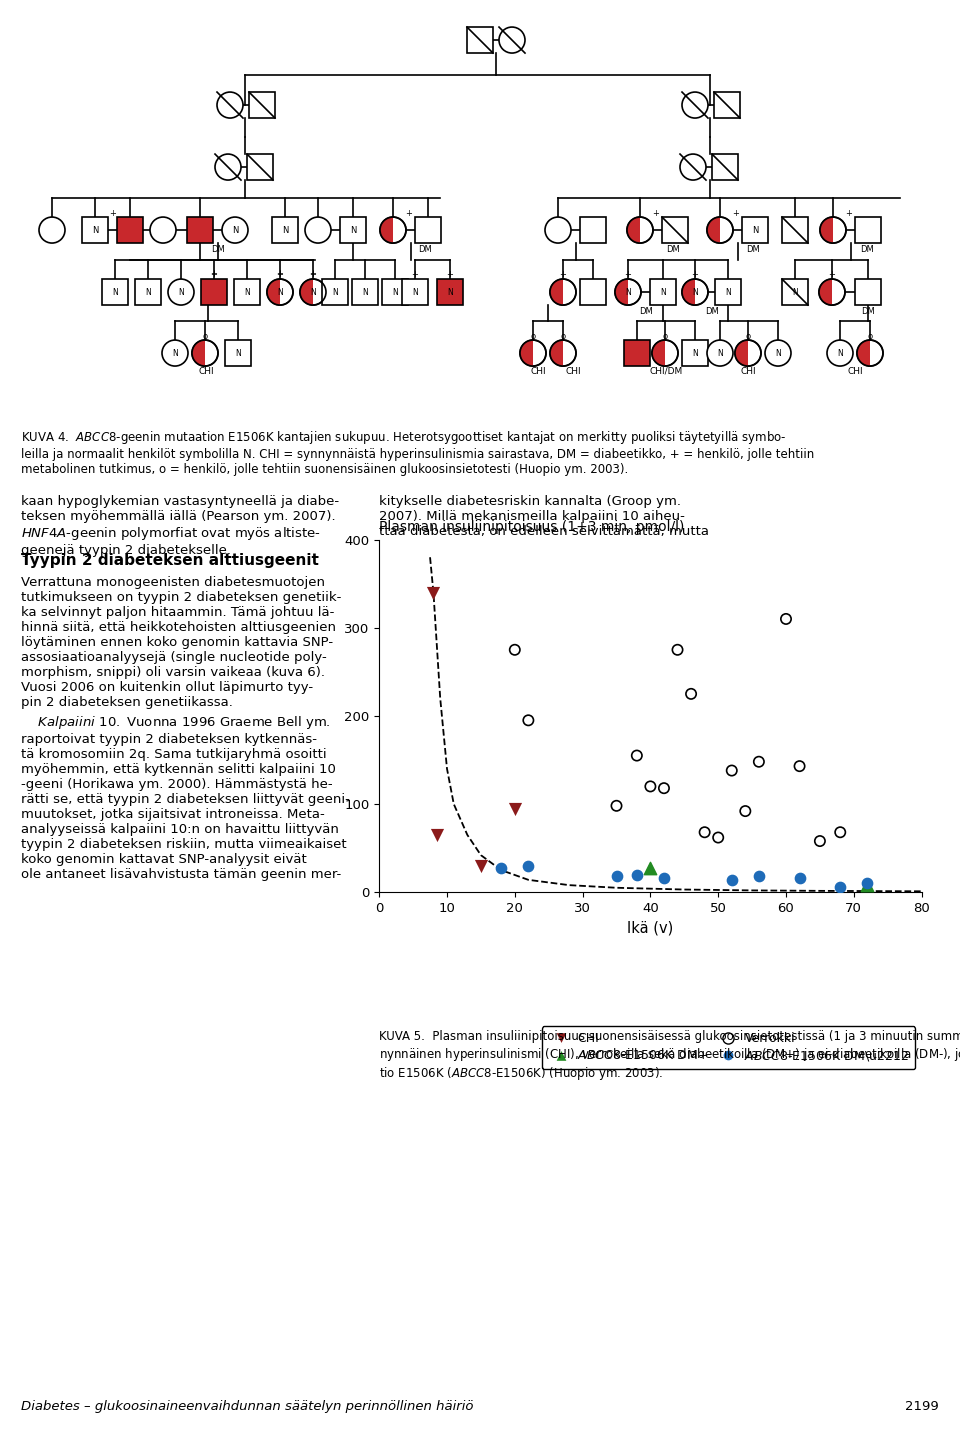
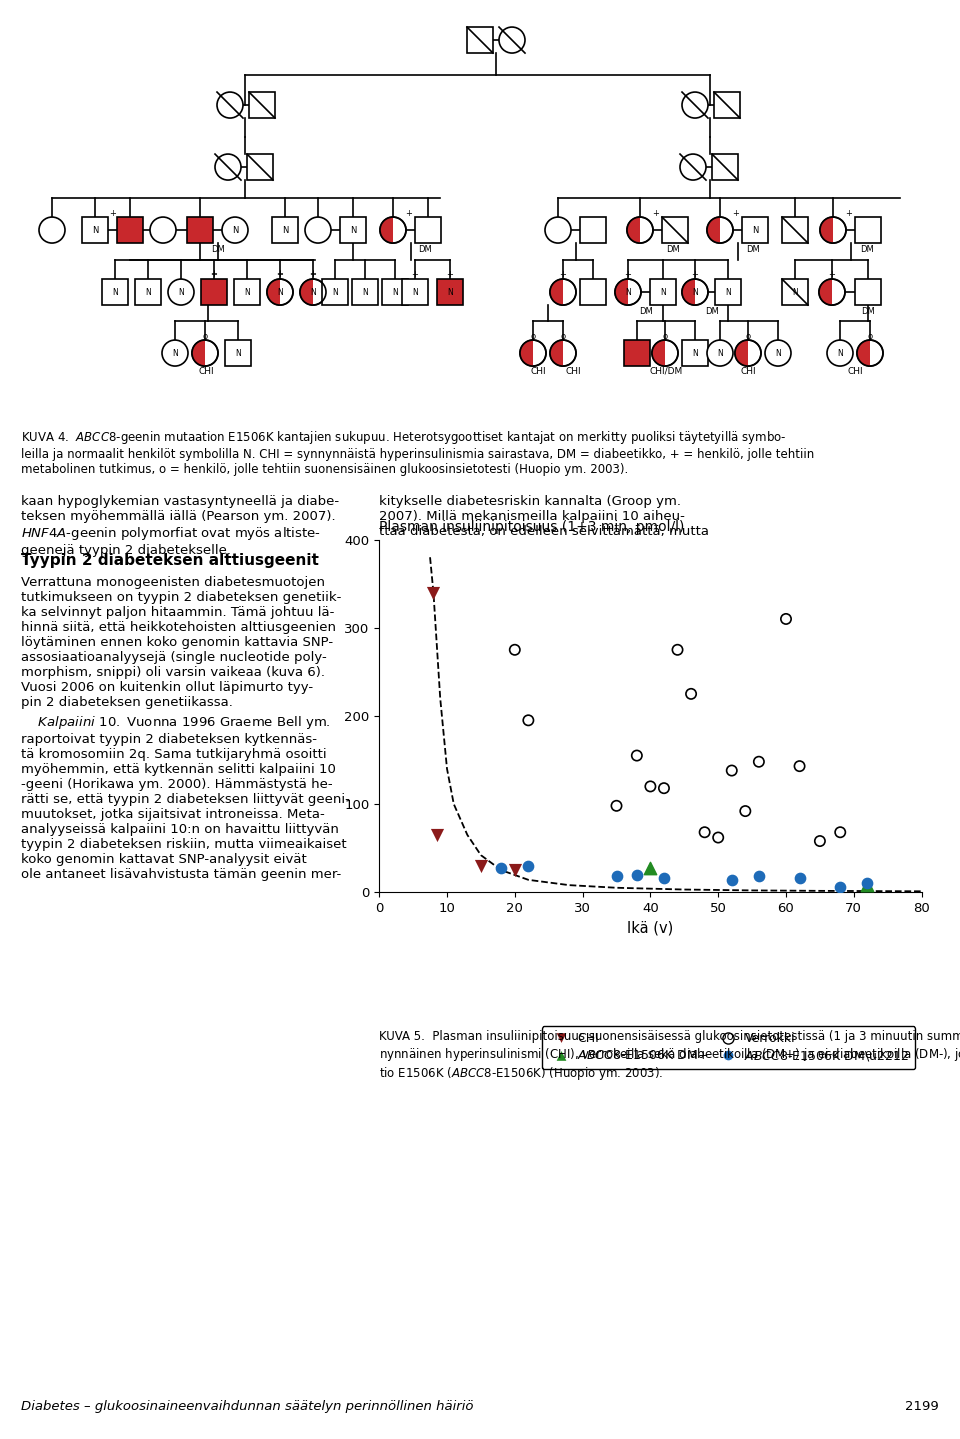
CHI/20: 94 -> 25
